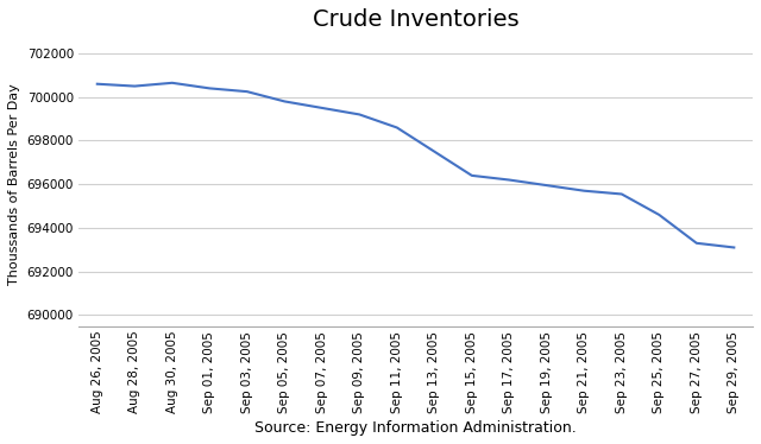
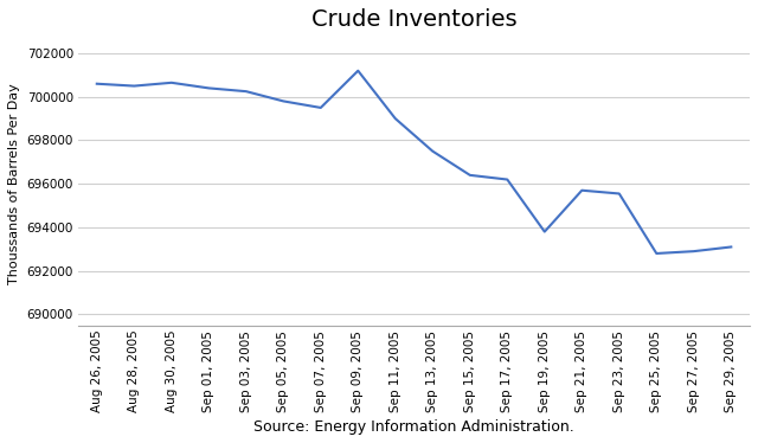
Sep 09, 2005: 699200 -> 701200
Sep 11, 2005: 698600 -> 699000
Sep 19, 2005: 696000 -> 693800
Sep 25, 2005: 694600 -> 692800
Sep 27, 2005: 693300 -> 692900
